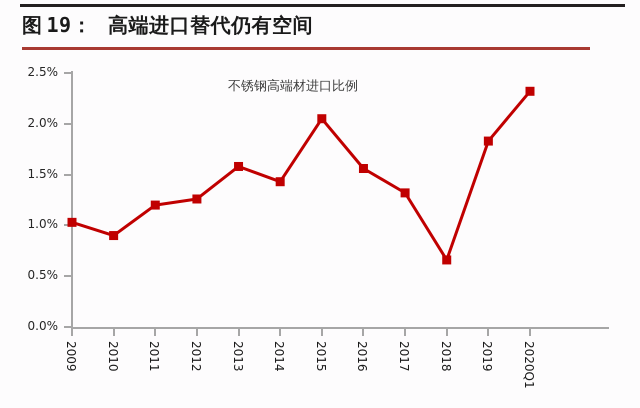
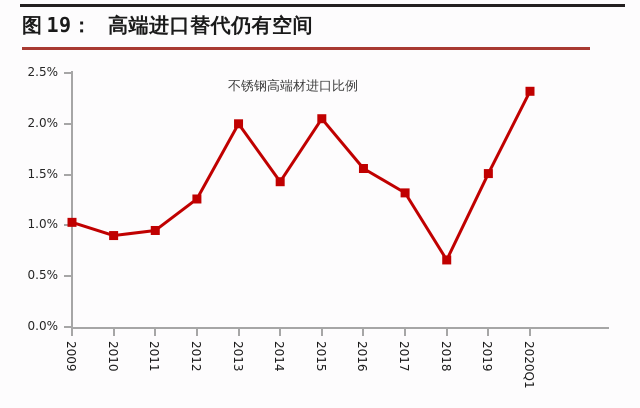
2011: 1.20% -> 0.95%
2013: 1.58% -> 2.00%
2019: 1.83% -> 1.51%
